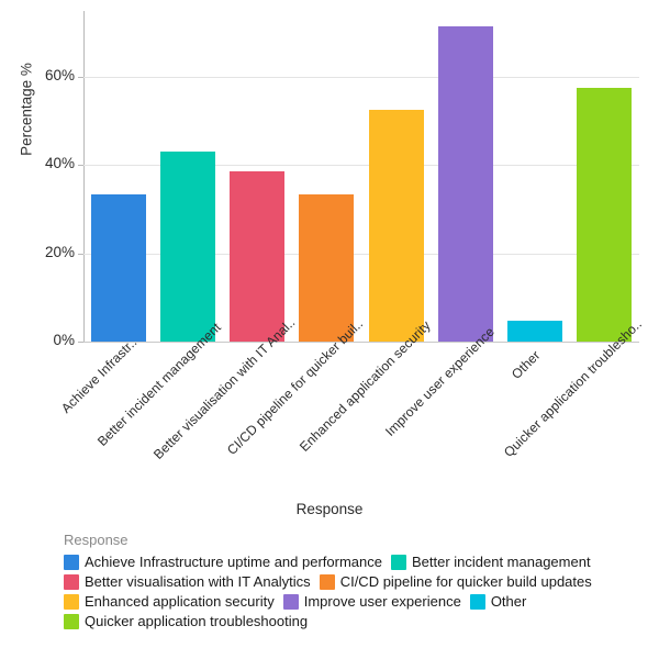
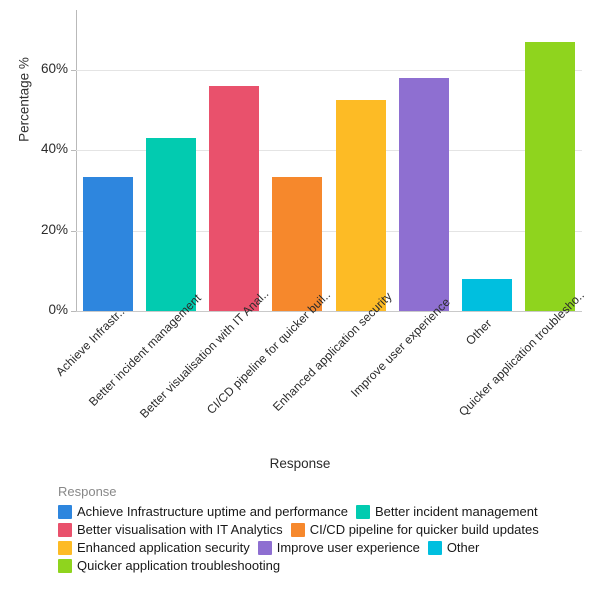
Better visualisation with IT Anal..: 38% -> 56%
Improve user experience: 72% -> 58%
Other: 5% -> 8%
Quicker application troublesho..: 58% -> 67%
